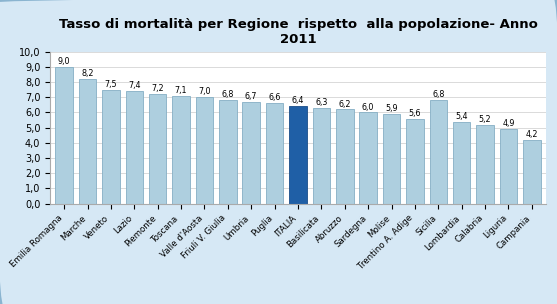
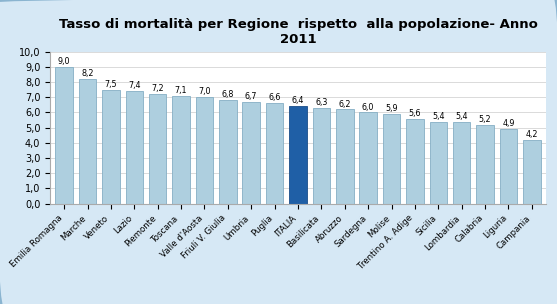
Sicilia: 6,8 -> 5,4
